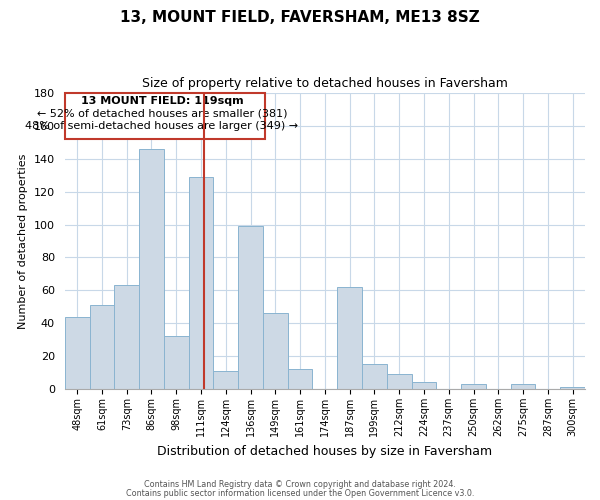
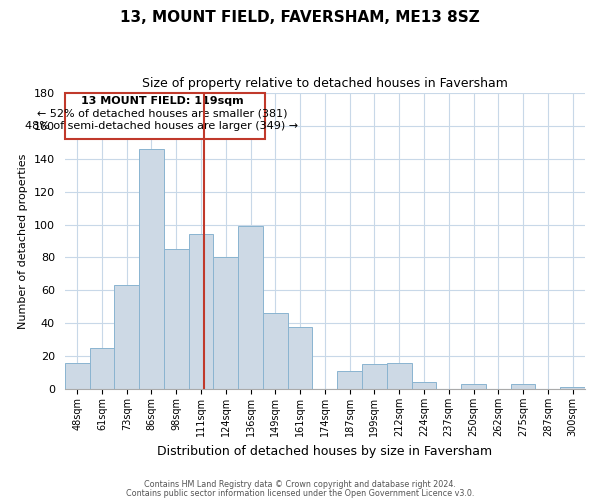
48sqm: 44 -> 16
61sqm: 51 -> 25
98sqm: 32 -> 85
111sqm: 129 -> 94
124sqm: 11 -> 80
161sqm: 12 -> 38
187sqm: 62 -> 11
212sqm: 9 -> 16
